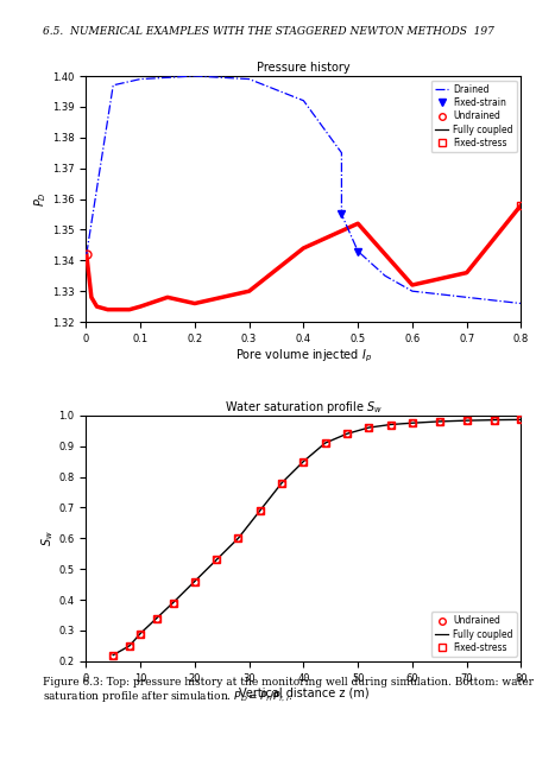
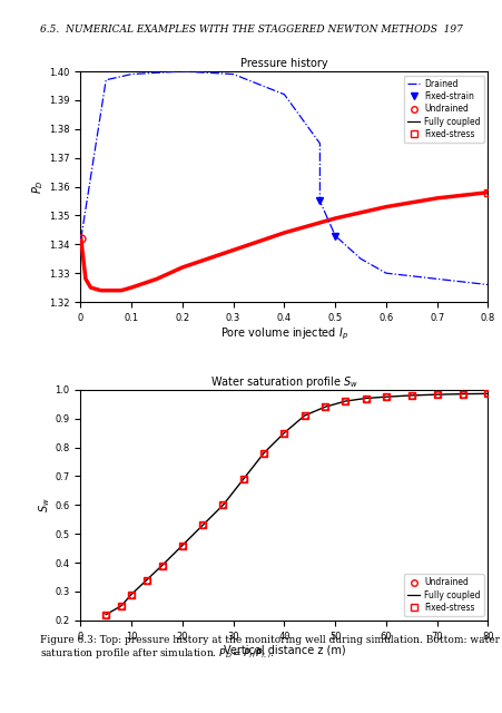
Pressure history/Fully coupled/0.2: 1.326 -> 1.332
Pressure history/Fully coupled/0.3: 1.330 -> 1.338
Pressure history/Fully coupled/0.5: 1.352 -> 1.349
Pressure history/Fully coupled/0.6: 1.332 -> 1.353
Pressure history/Fully coupled/0.7: 1.336 -> 1.356
